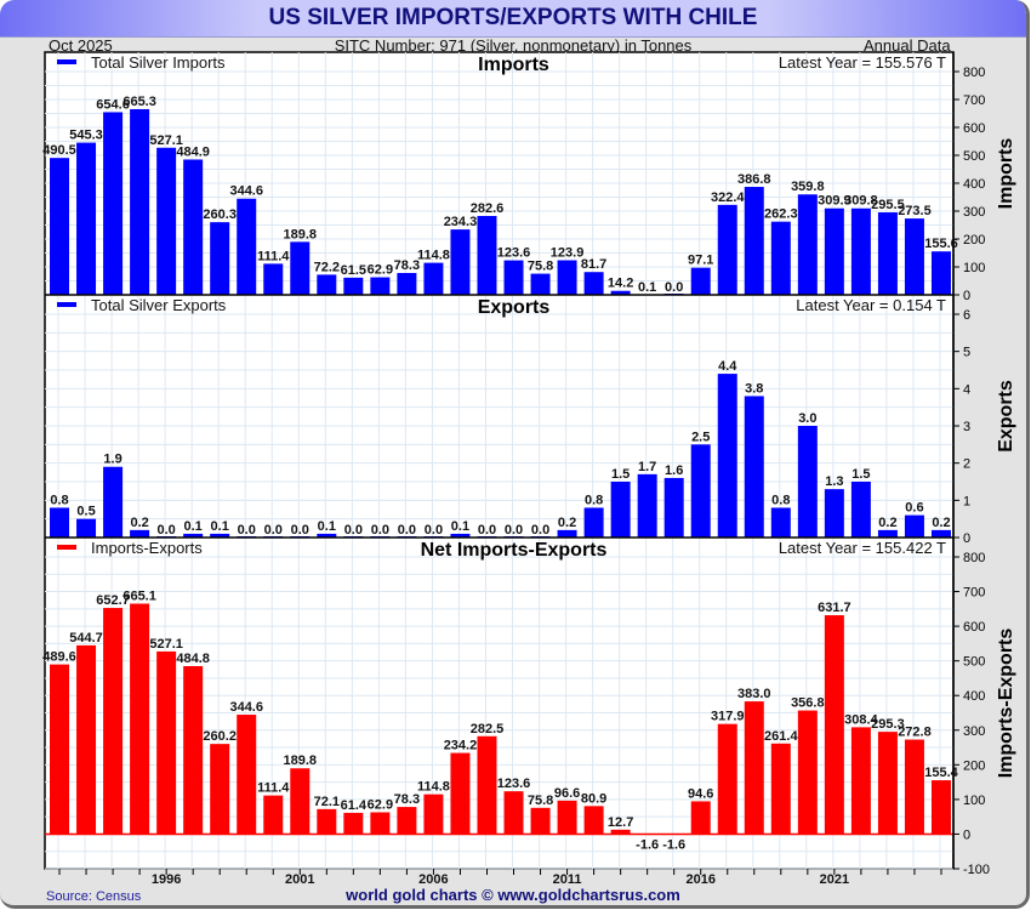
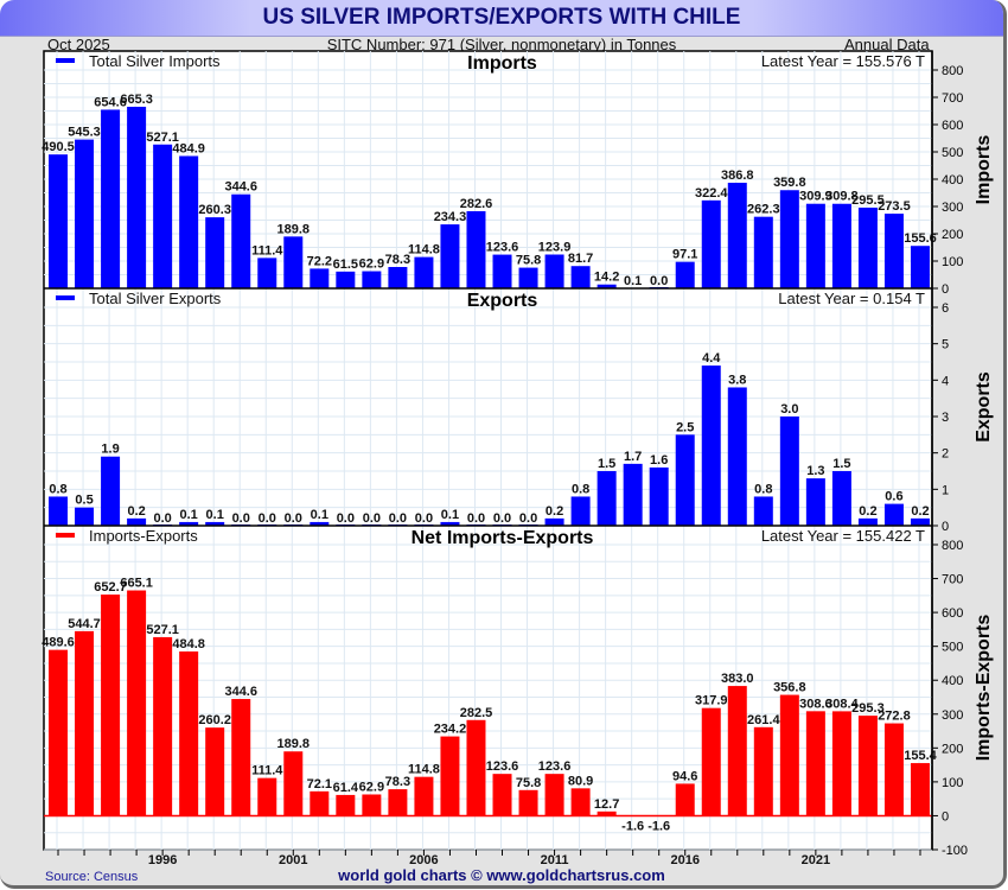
Net Imports-Exports/2011: 96.6 -> 123.6
Net Imports-Exports/2021: 631.7 -> 308.6
